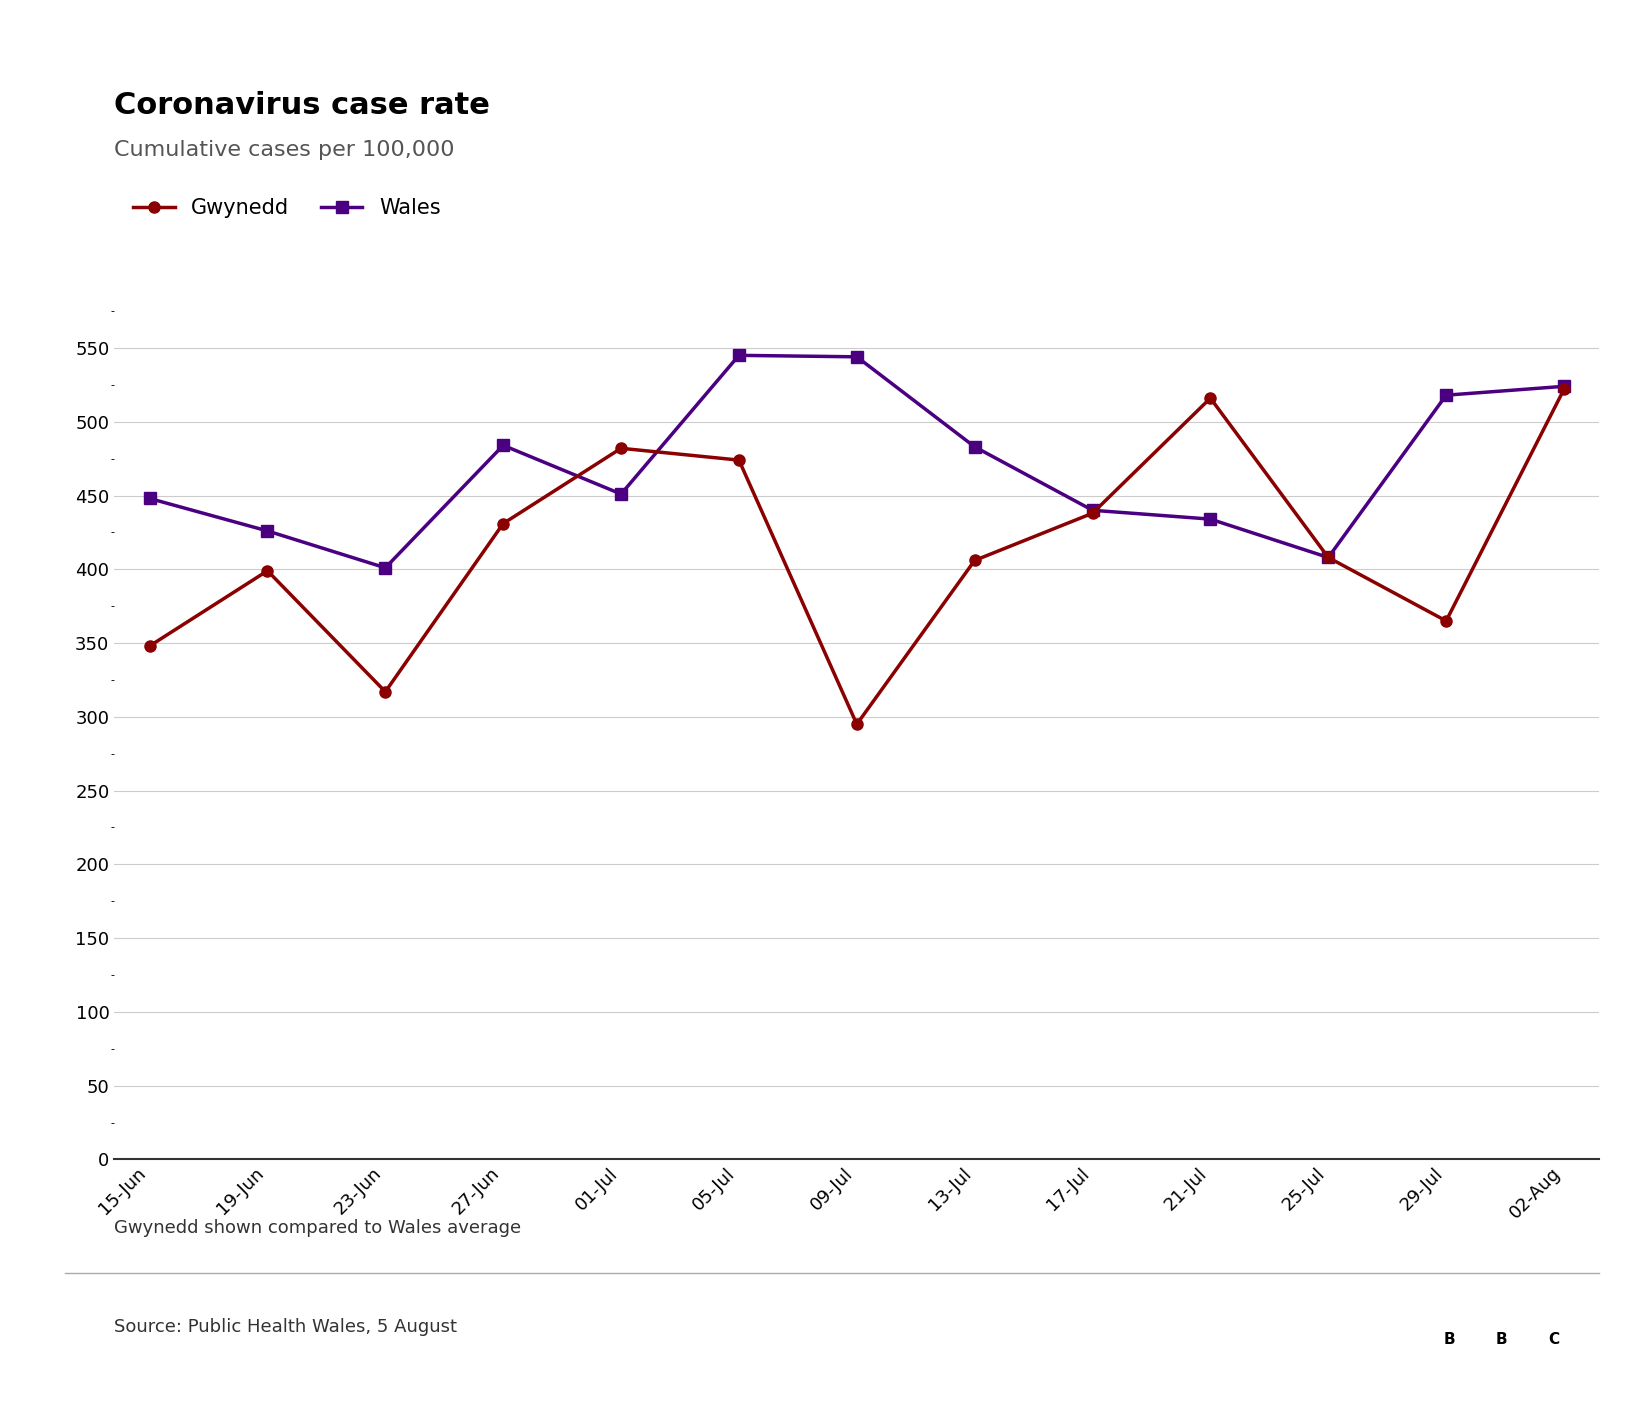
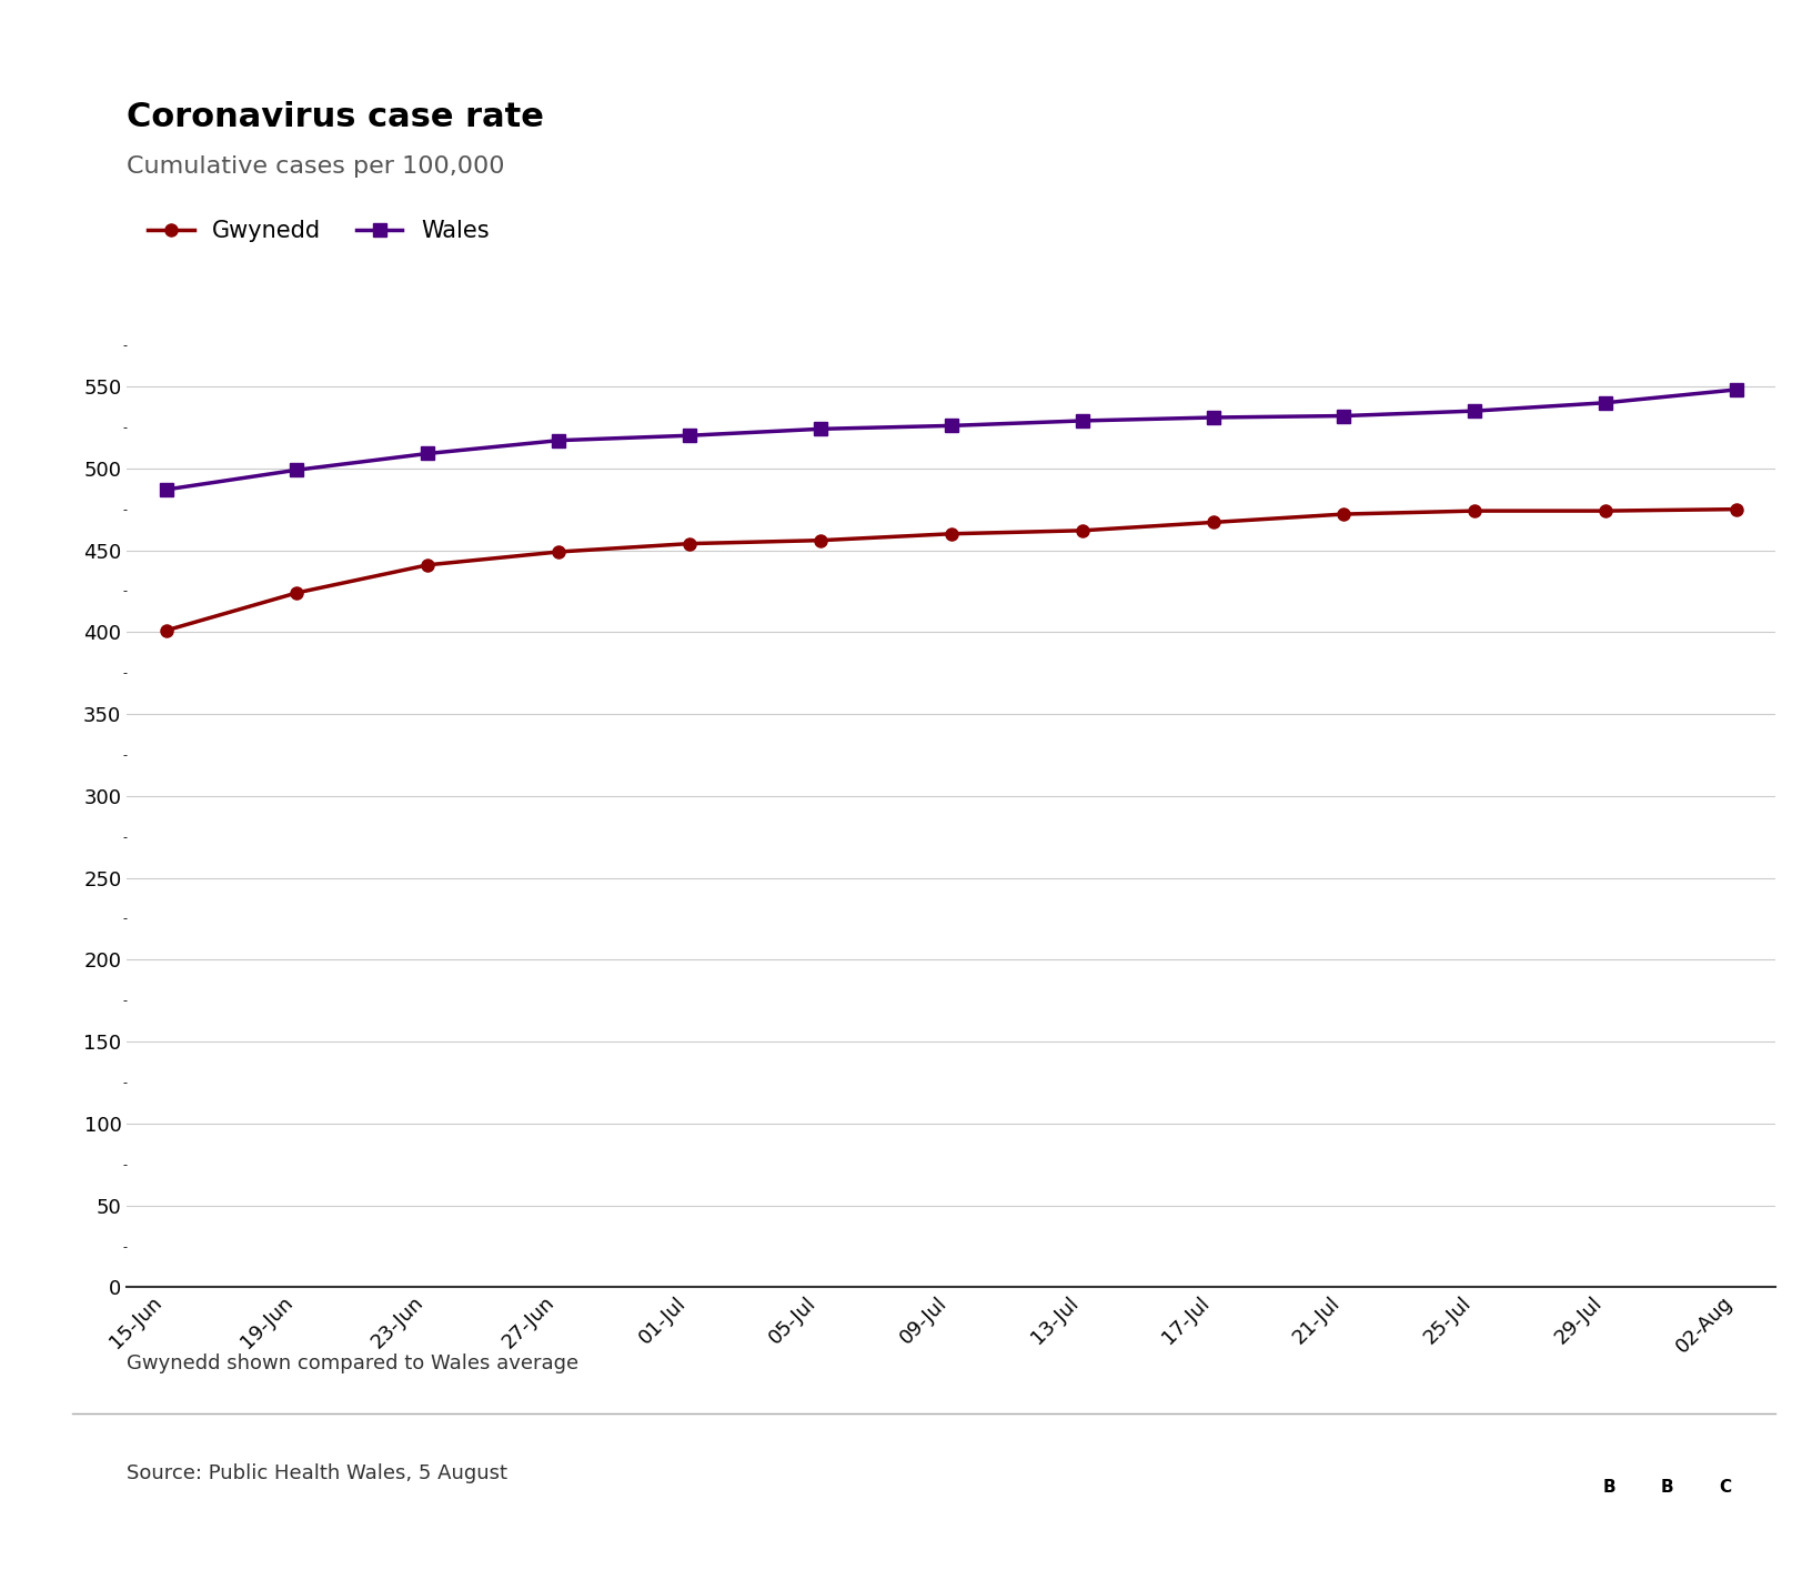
Gwynedd/15-Jun: 348 -> 401
Wales/15-Jun: 448 -> 487
Gwynedd/19-Jun: 399 -> 424
Wales/19-Jun: 426 -> 499
Gwynedd/23-Jun: 317 -> 441
Wales/23-Jun: 401 -> 509
Gwynedd/27-Jun: 431 -> 449
Wales/27-Jun: 484 -> 517
Gwynedd/01-Jul: 482 -> 454
Wales/01-Jul: 451 -> 520
Gwynedd/05-Jul: 474 -> 456
Wales/05-Jul: 545 -> 524
Gwynedd/09-Jul: 295 -> 460
Wales/09-Jul: 544 -> 526
Gwynedd/13-Jul: 406 -> 462
Wales/13-Jul: 483 -> 529
Gwynedd/17-Jul: 438 -> 467
Wales/17-Jul: 440 -> 531
Gwynedd/21-Jul: 516 -> 472
Wales/21-Jul: 434 -> 532
Gwynedd/25-Jul: 408 -> 474
Wales/25-Jul: 408 -> 535
Gwynedd/29-Jul: 365 -> 474
Wales/29-Jul: 518 -> 540
Gwynedd/02-Aug: 522 -> 475
Wales/02-Aug: 524 -> 548
